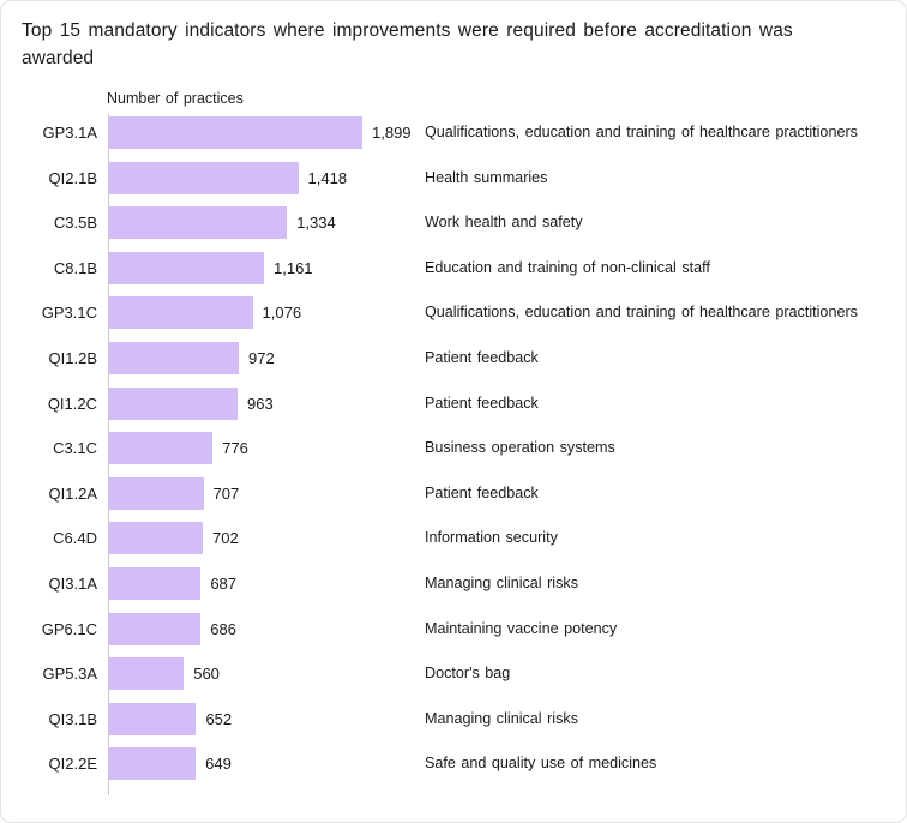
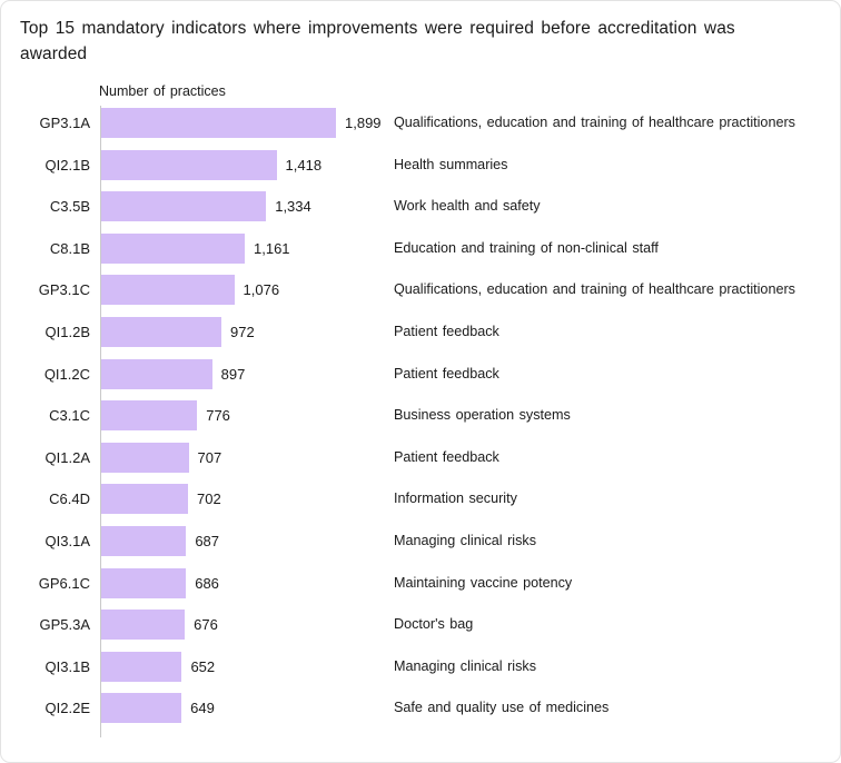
QI1.2C: 963 -> 897
GP5.3A: 560 -> 676
